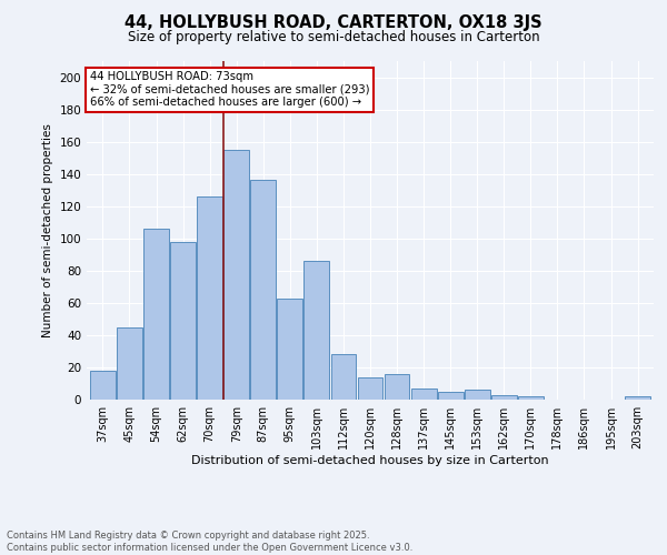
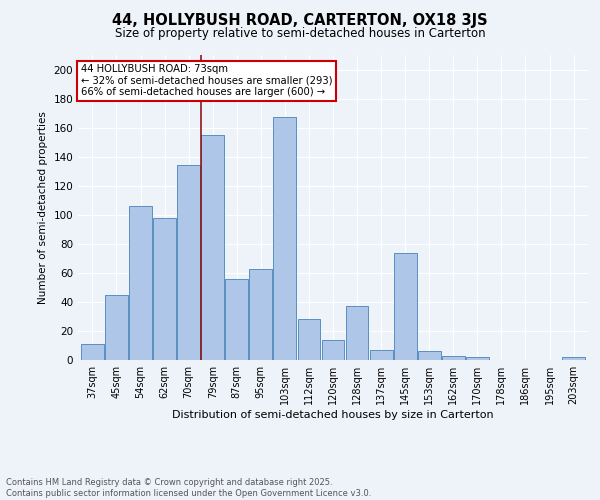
37sqm: 18 -> 11
70sqm: 126 -> 134
87sqm: 136 -> 56
103sqm: 86 -> 167
128sqm: 16 -> 37
145sqm: 5 -> 74
